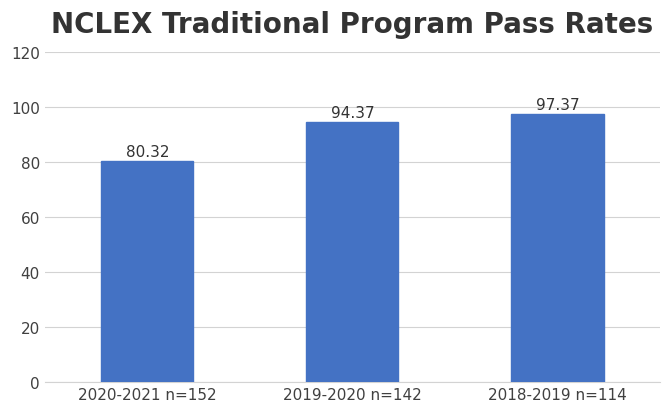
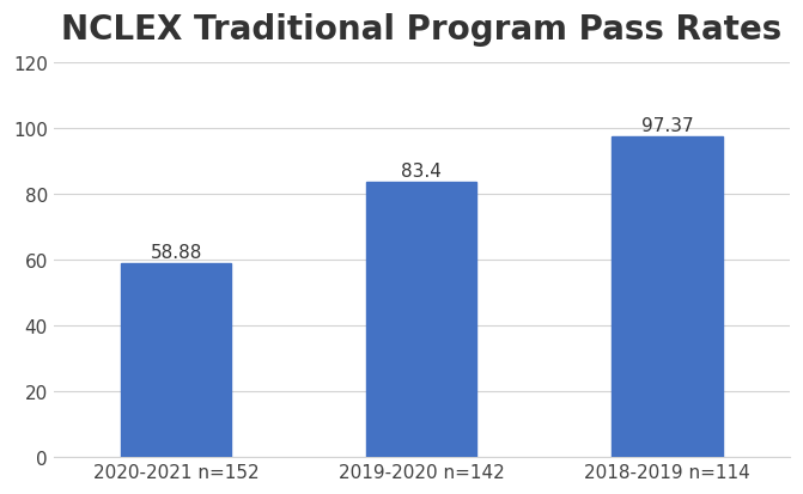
2020-2021 n=152: 80.32 -> 58.88
2019-2020 n=142: 94.37 -> 83.4
